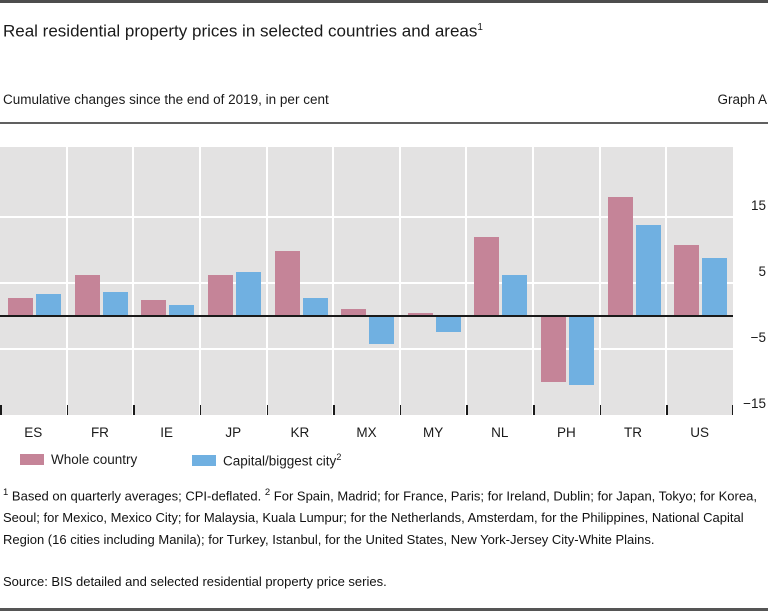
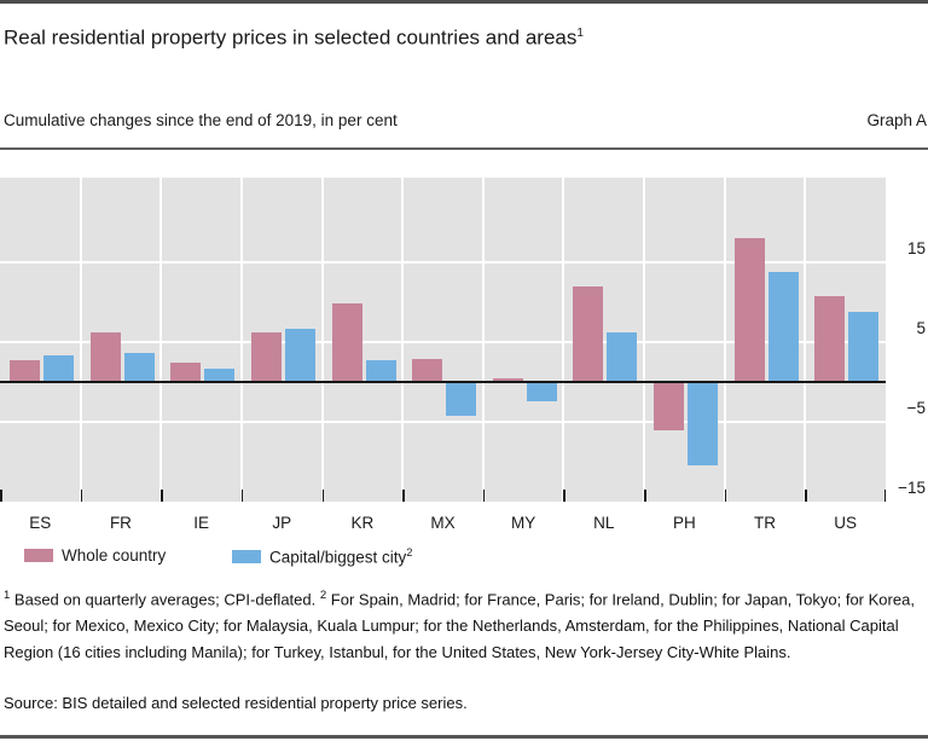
Whole country/MX: 1 -> 3
Whole country/PH: -10 -> -6
